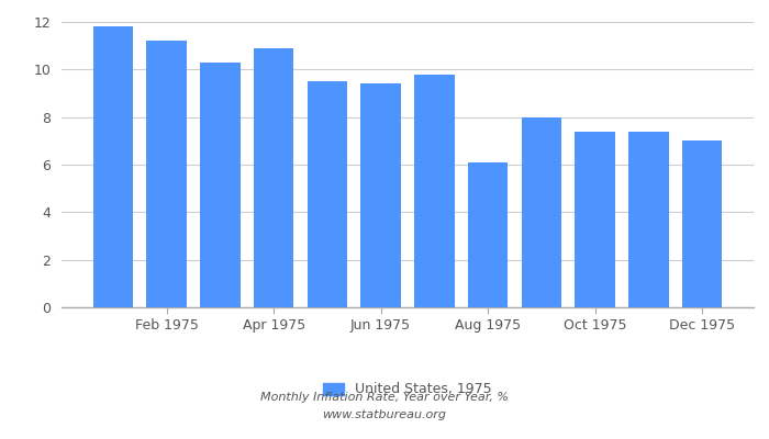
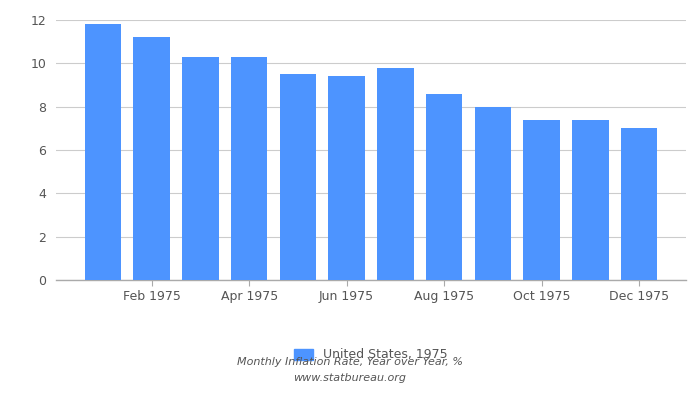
Apr 1975: 10.9 -> 10.3
Aug 1975: 6.1 -> 8.6
